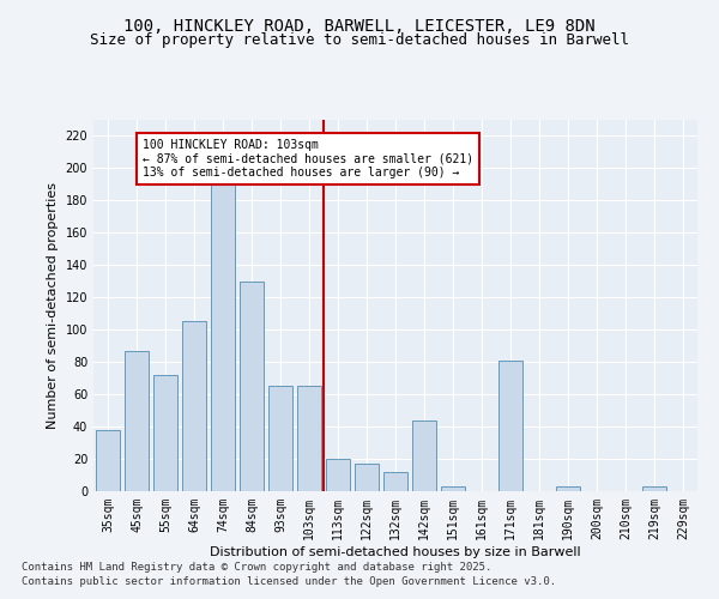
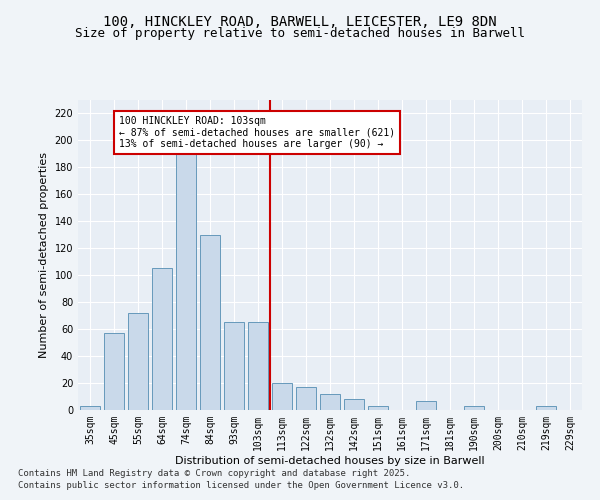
35sqm: 38 -> 3
45sqm: 87 -> 57
142sqm: 44 -> 8
171sqm: 81 -> 7
